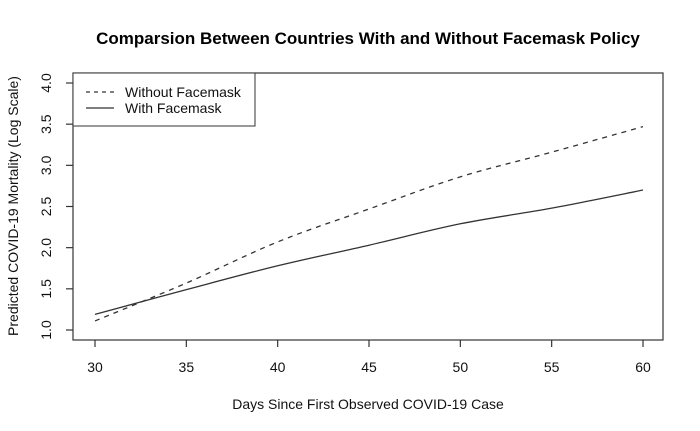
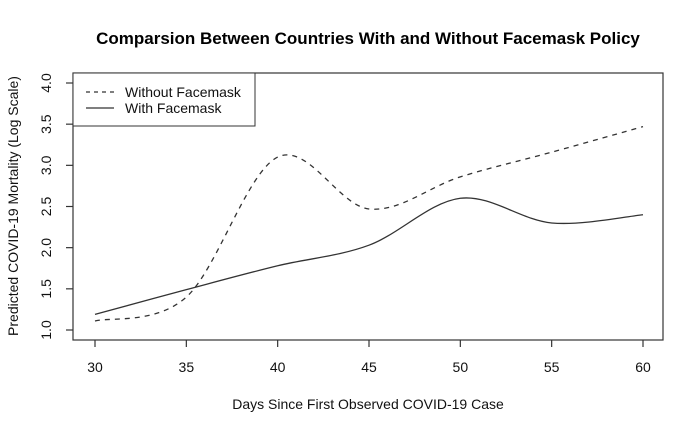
Without Facemask/35: 1.6 -> 1.4
Without Facemask/40: 2.1 -> 3.1
With Facemask/50: 2.3 -> 2.6
With Facemask/55: 2.5 -> 2.3
With Facemask/60: 2.7 -> 2.4
